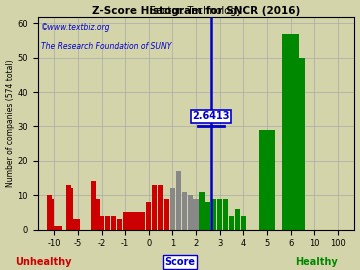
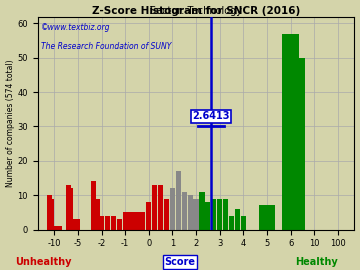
5: 29 -> 7
